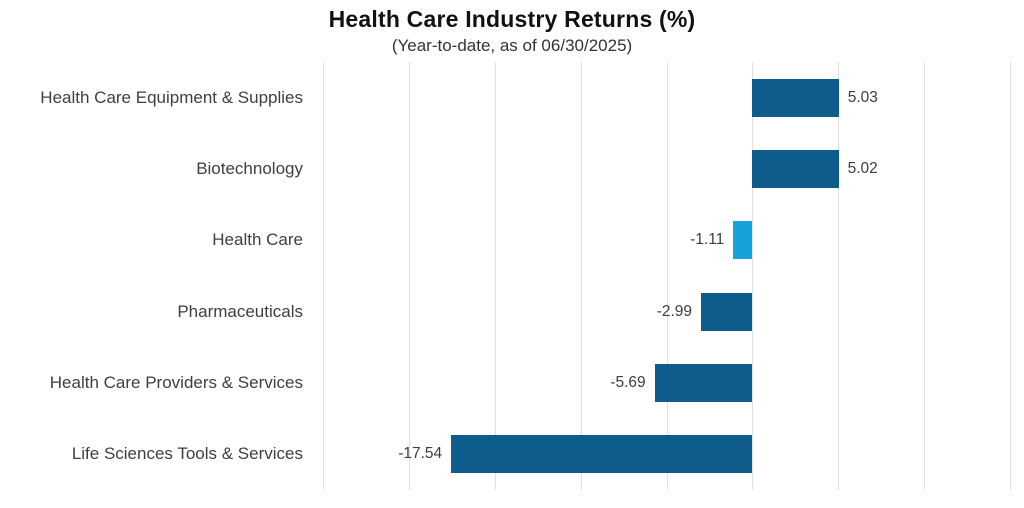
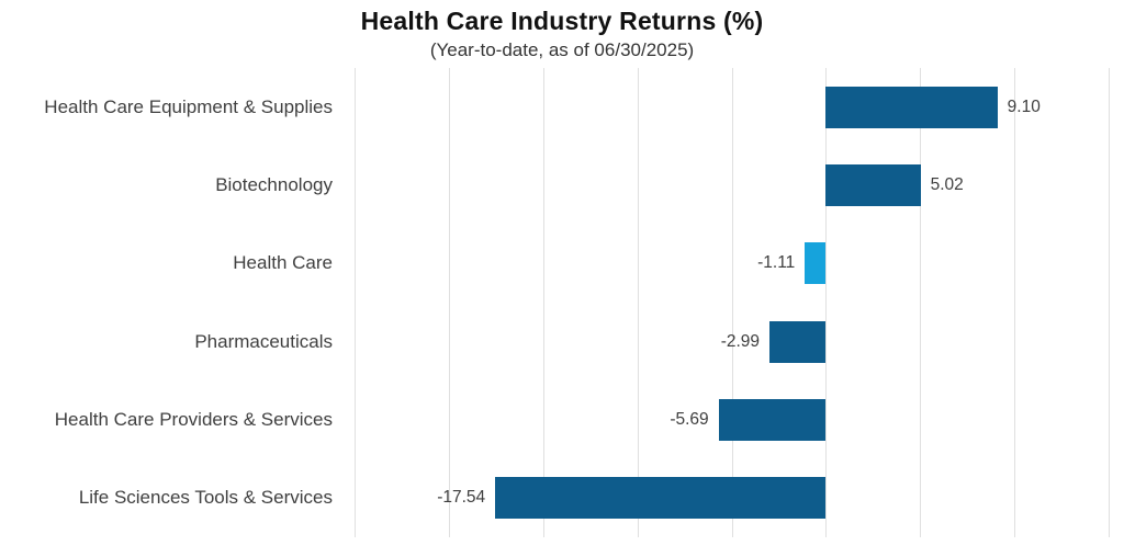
Health Care Equipment & Supplies: 5.03 -> 9.10
